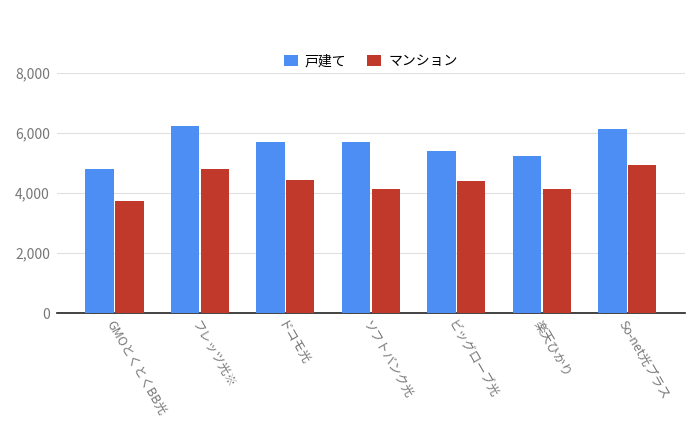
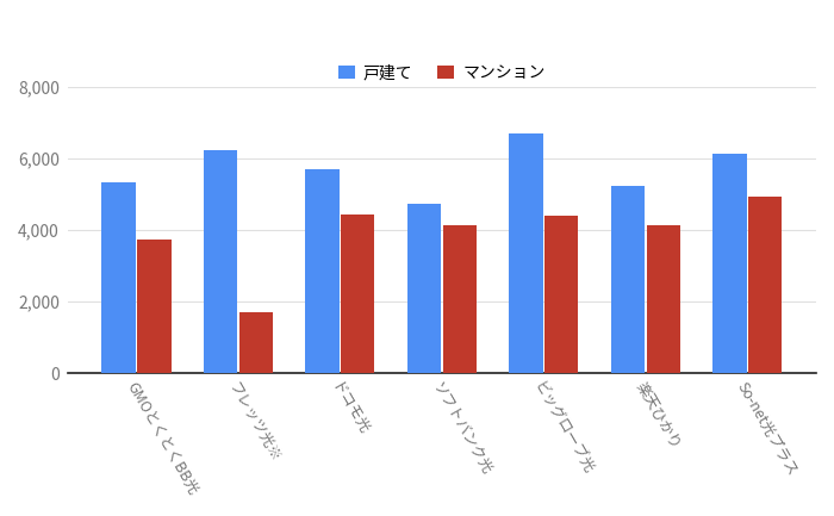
戸建て/GMOとくとくBB光: 4,800 -> 5,350
マンション/フレッツ光※: 4,800 -> 1,700
戸建て/ソフトバンク光: 5,700 -> 4,750
戸建て/ビッグローブ光: 5,400 -> 6,700
